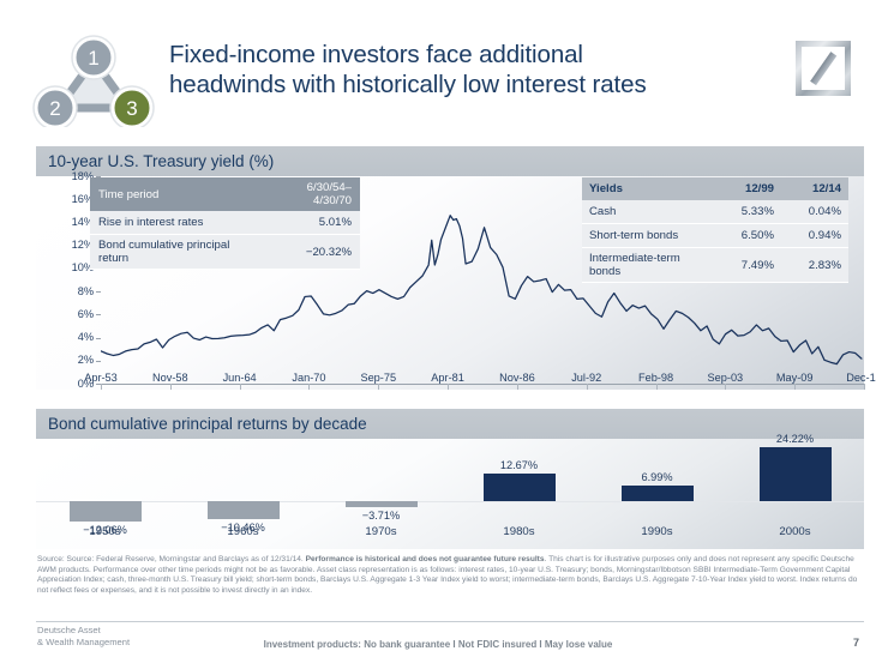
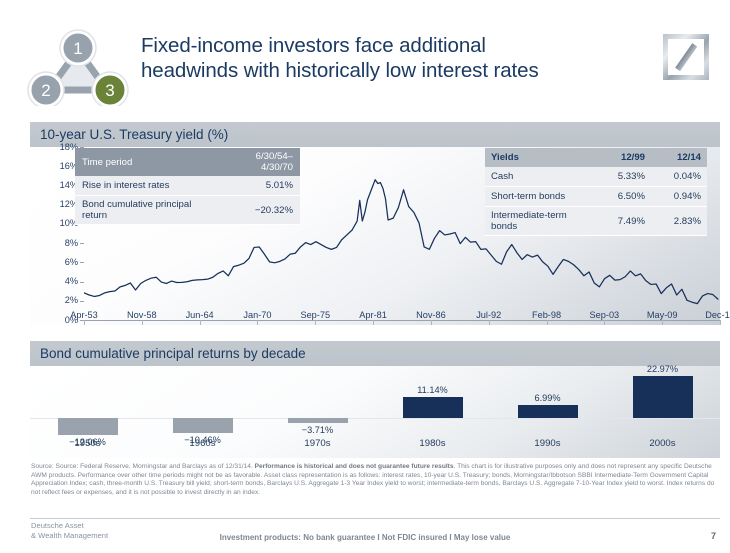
Bond cumulative principal returns by decade/1980s: 12.67% -> 11.14%
Bond cumulative principal returns by decade/2000s: 24.22% -> 22.97%
